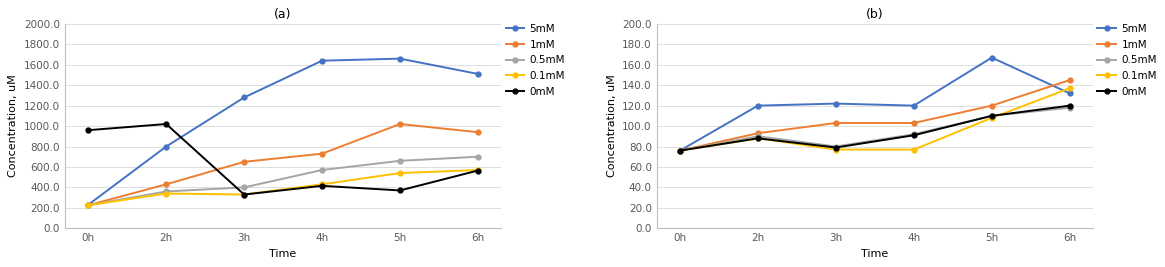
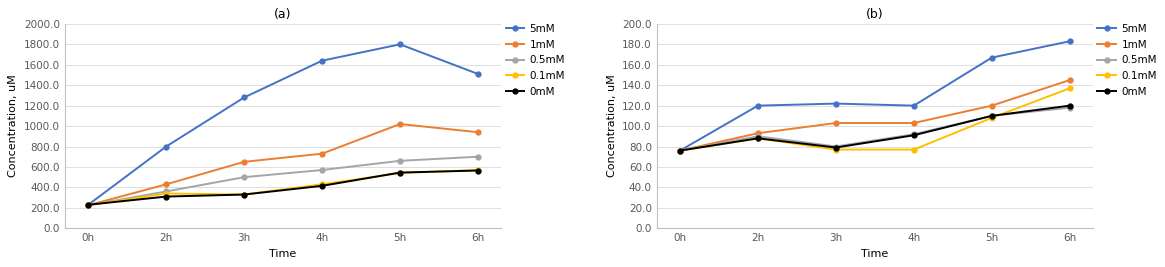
(a)/0mM/0h: 960 -> 230
(a)/0mM/2h: 1020 -> 310
(a)/0.5mM/3h: 400 -> 500
(a)/5mM/5h: 1660 -> 1800
(a)/0mM/5h: 370 -> 540
(b)/5mM/6h: 132 -> 183
